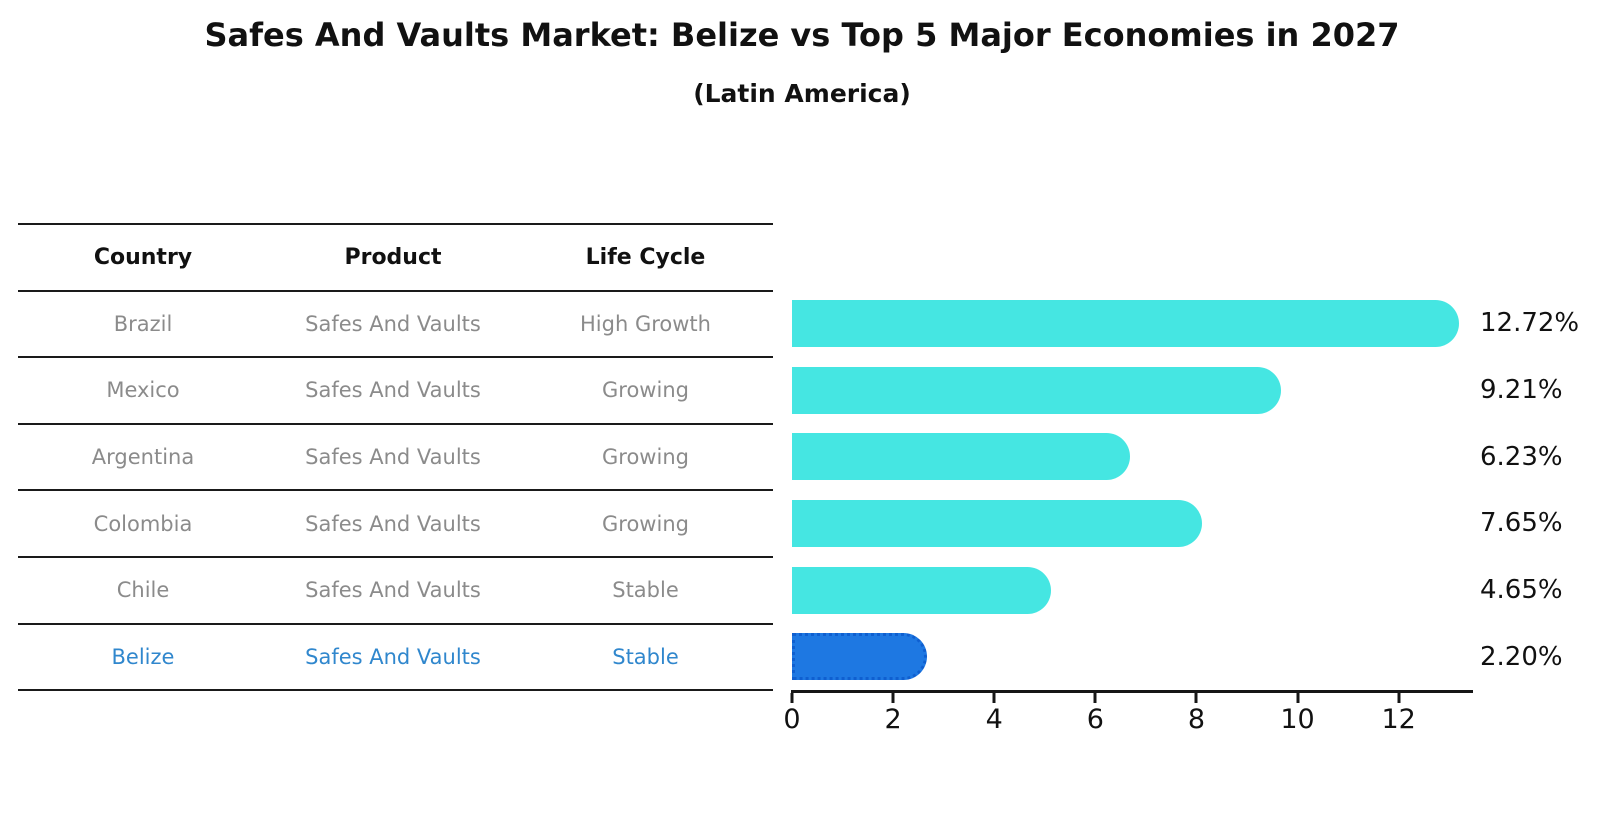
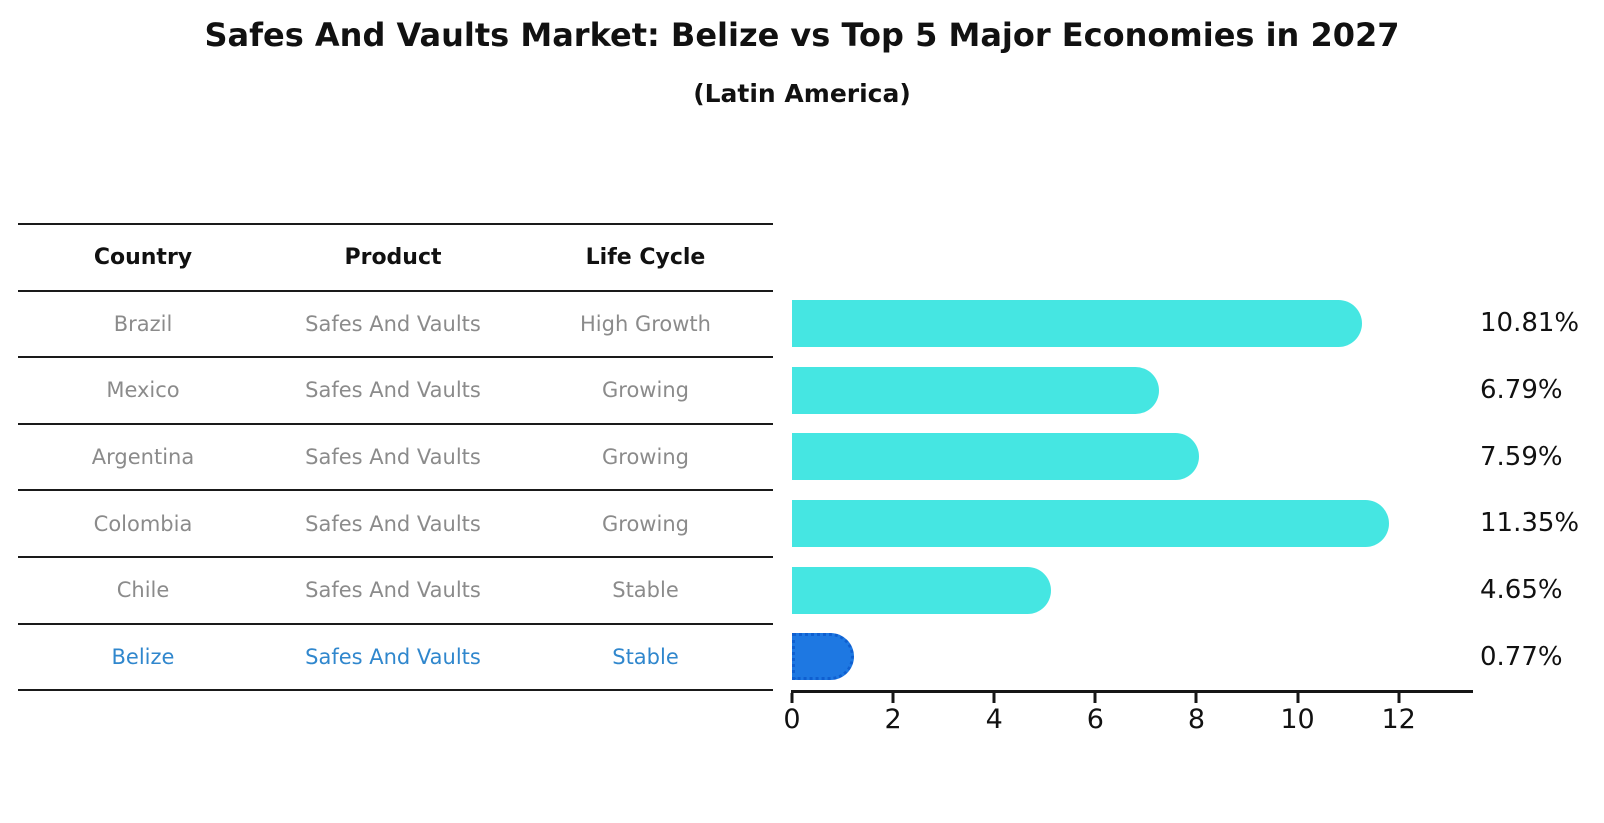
Brazil: 12.72% -> 10.81%
Mexico: 9.21% -> 6.79%
Argentina: 6.23% -> 7.59%
Colombia: 7.65% -> 11.35%
Belize: 2.20% -> 0.77%
